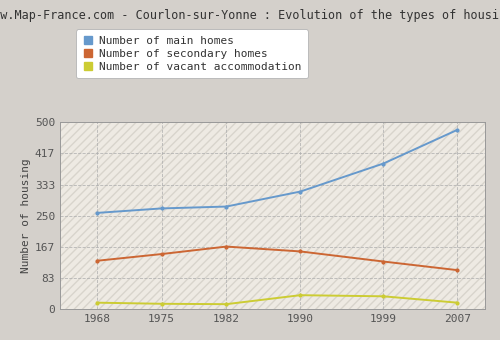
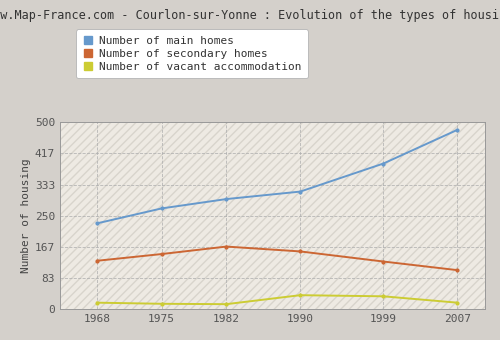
Number of main homes/1968: 258 -> 230
Number of main homes/1982: 275 -> 295
